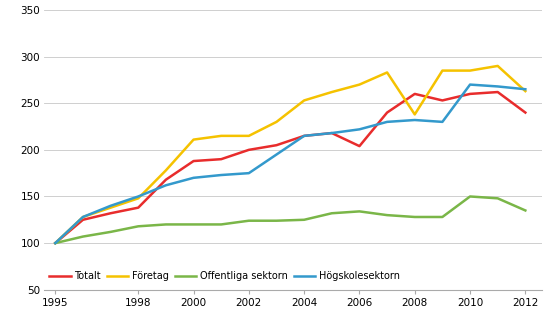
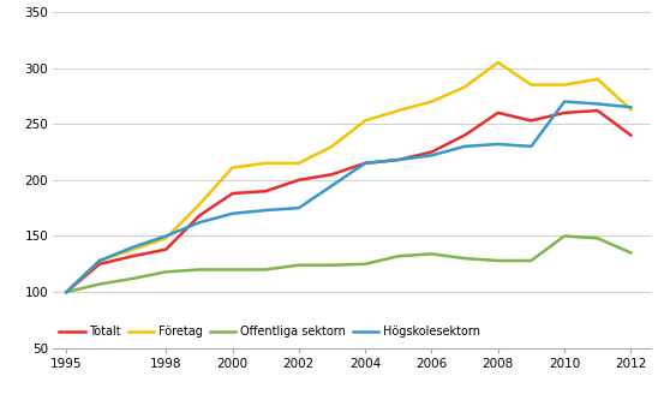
Totalt/2006: 204 -> 225
Företag/2008: 238 -> 305
